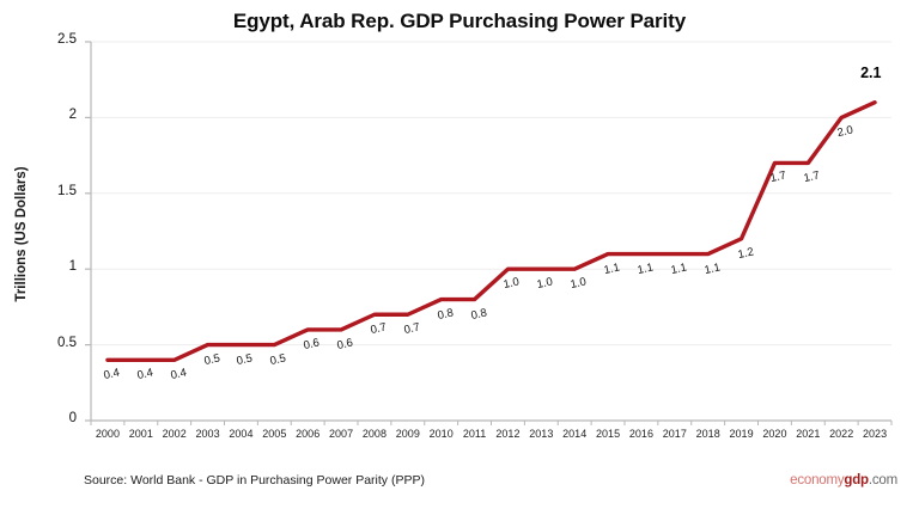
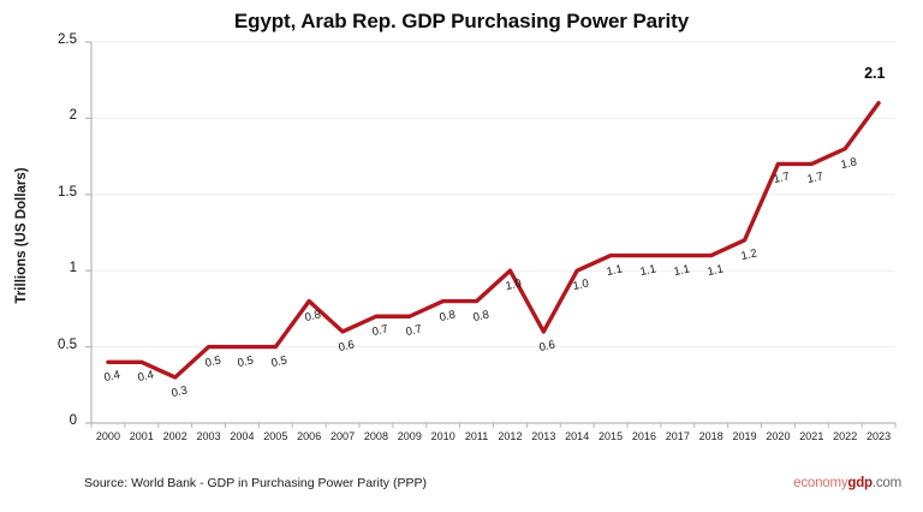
2002: 0.4 -> 0.3
2006: 0.6 -> 0.8
2013: 1.0 -> 0.6
2022: 2.0 -> 1.8
